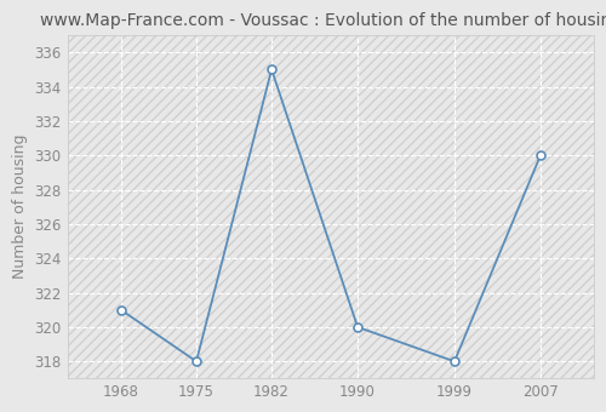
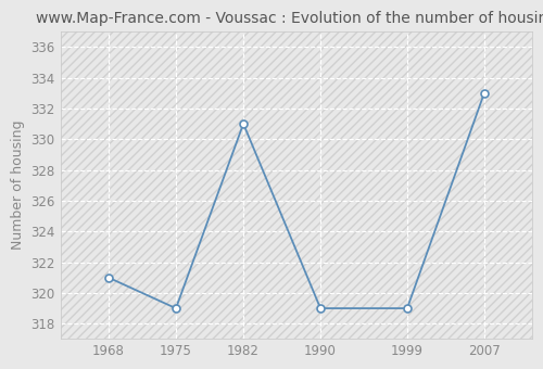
1975: 318 -> 319
1982: 335 -> 331
1990: 320 -> 319
1999: 318 -> 319
2007: 330 -> 333
